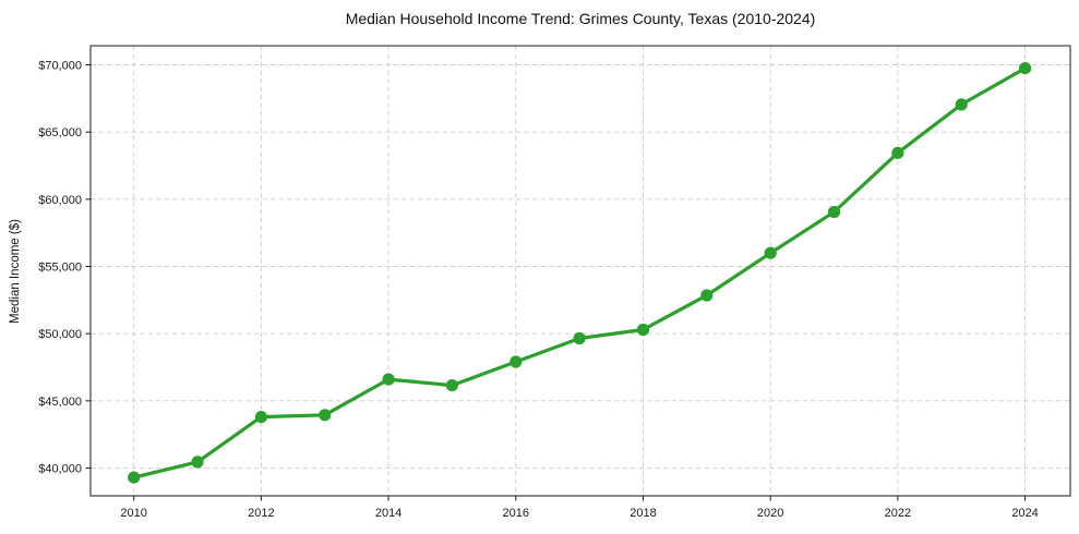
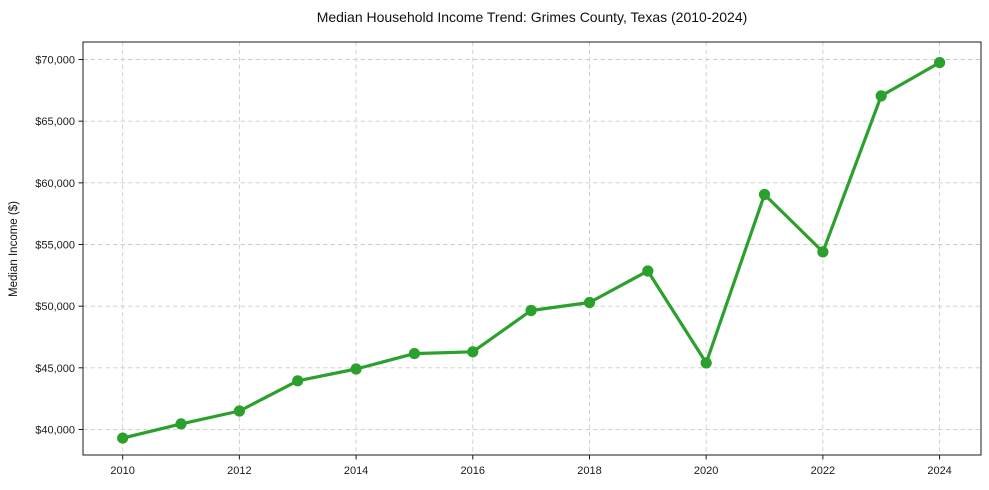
2012: $43800 -> $41500
2014: $46600 -> $44900
2016: $47900 -> $46300
2020: $56000 -> $45400
2022: $63400 -> $54400
